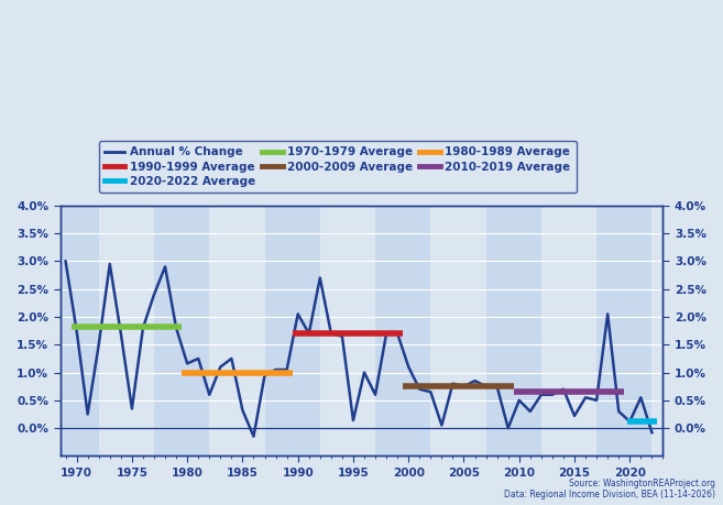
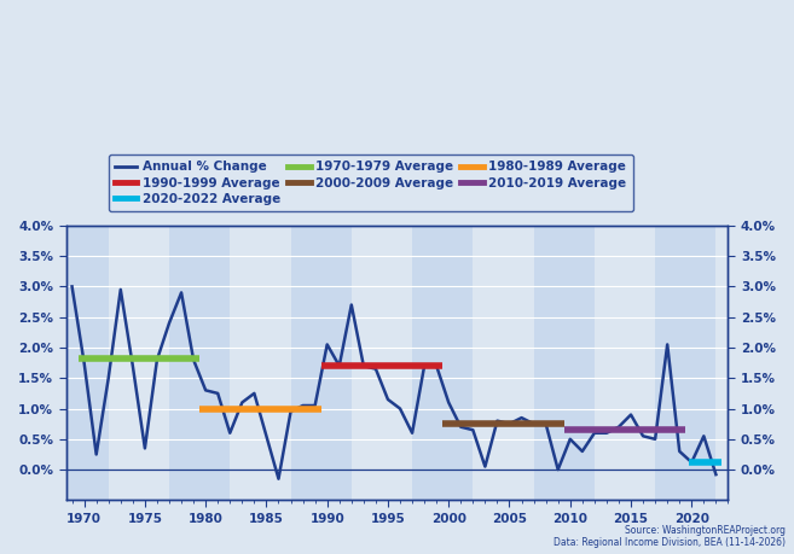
1980: 1.16% -> 1.30%
1985: 0.32% -> 0.55%
1995: 0.14% -> 1.15%
2015: 0.22% -> 0.90%
